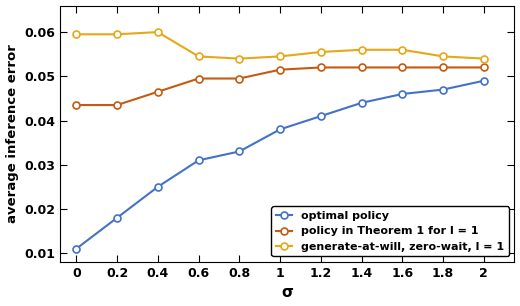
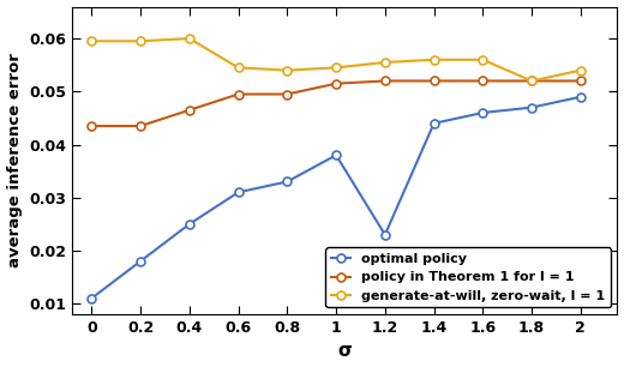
optimal policy/1.2: 0.041 -> 0.023
generate-at-will, zero-wait, l = 1/1.8: 0.0545 -> 0.0520
